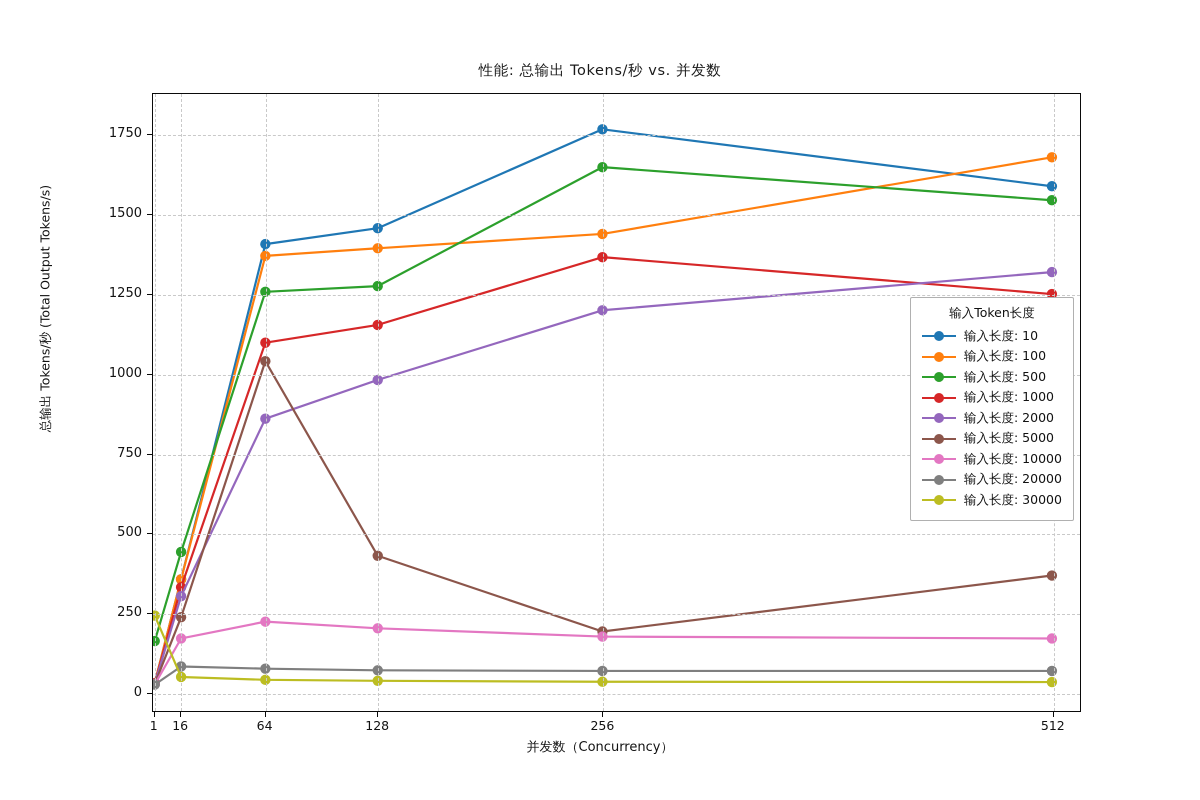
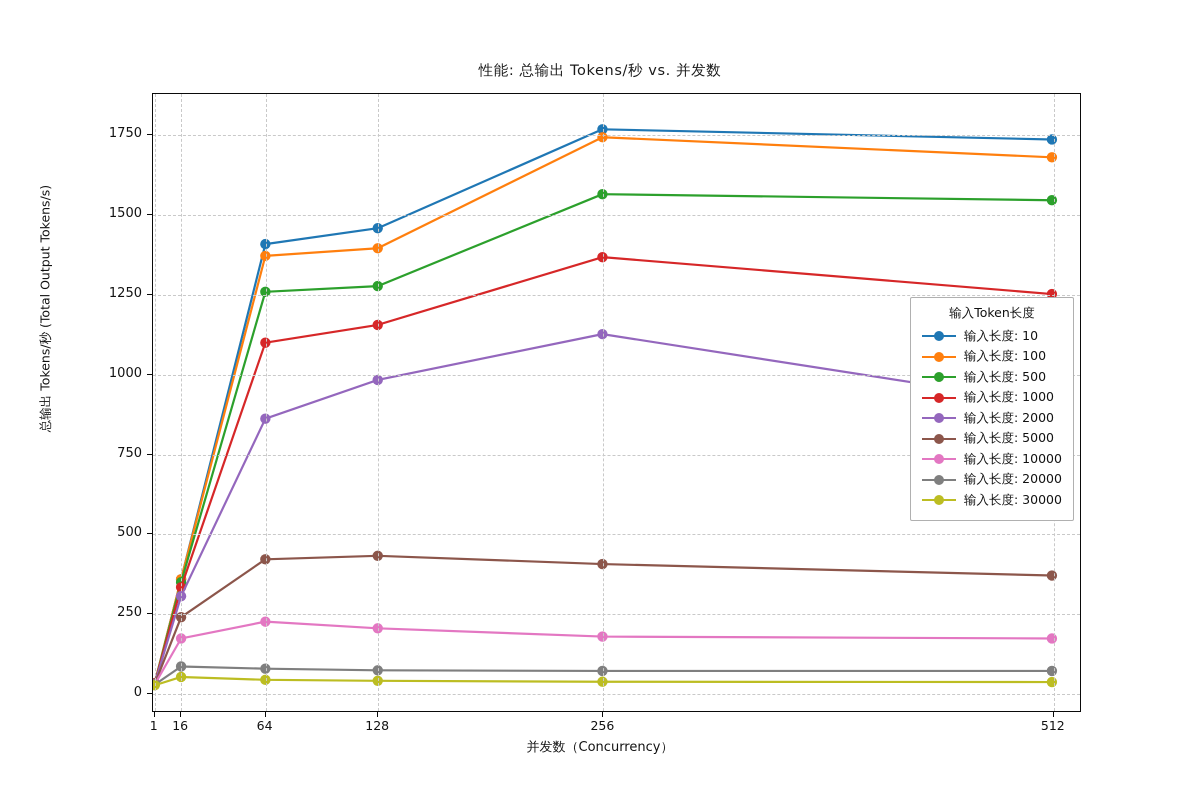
输入长度: 500/1: 160 -> 30
输入长度: 30000/1: 240 -> 20
输入长度: 500/16: 440 -> 340
输入长度: 5000/64: 1040 -> 420
输入长度: 100/256: 1440 -> 1740
输入长度: 500/256: 1650 -> 1560
输入长度: 2000/256: 1200 -> 1120
输入长度: 5000/256: 190 -> 400
输入长度: 10/512: 1590 -> 1740
输入长度: 2000/512: 1320 -> 900
